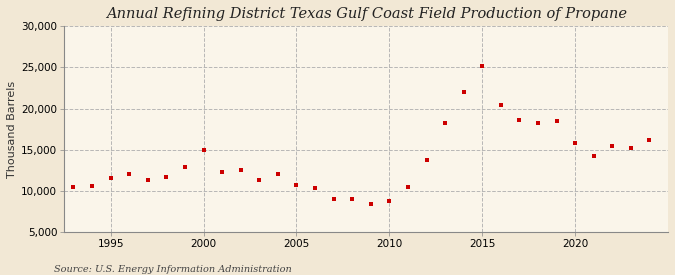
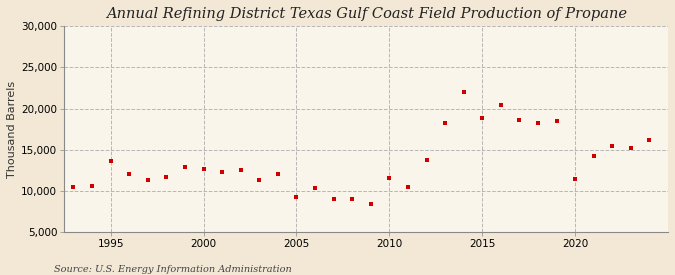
1995: 11,500 -> 13,600
2000: 15,000 -> 12,600
2005: 10,700 -> 9,200
2010: 8,700 -> 11,600
2015: 25,200 -> 18,800
2020: 15,800 -> 11,400
